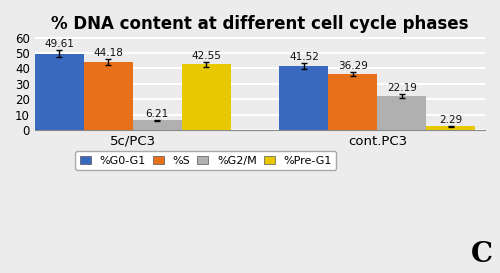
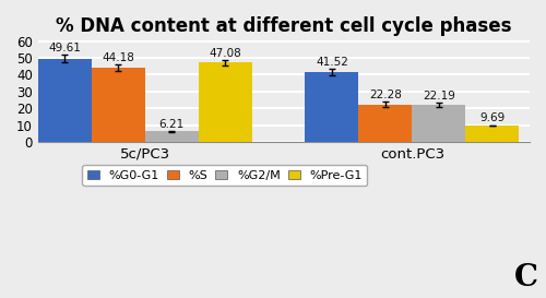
%Pre-G1/5c/PC3: 42.55 -> 47.08
%S/cont.PC3: 36.29 -> 22.28
%Pre-G1/cont.PC3: 2.29 -> 9.69
